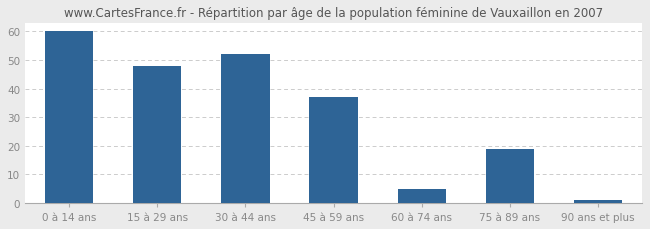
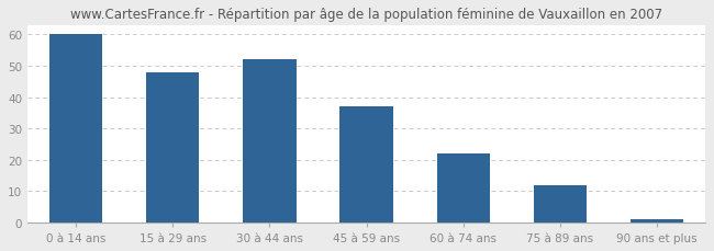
60 à 74 ans: 5 -> 22
75 à 89 ans: 19 -> 12
